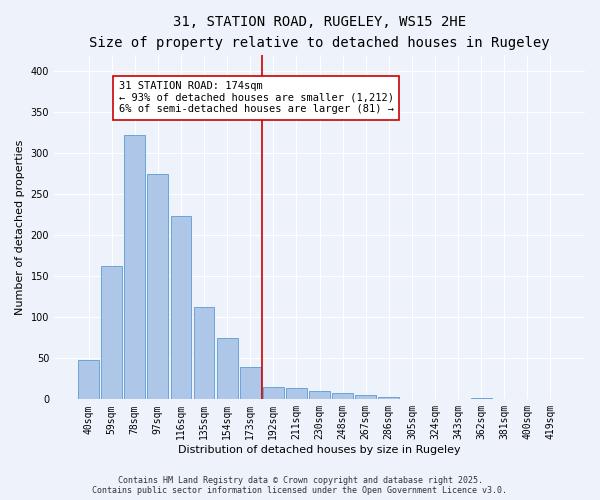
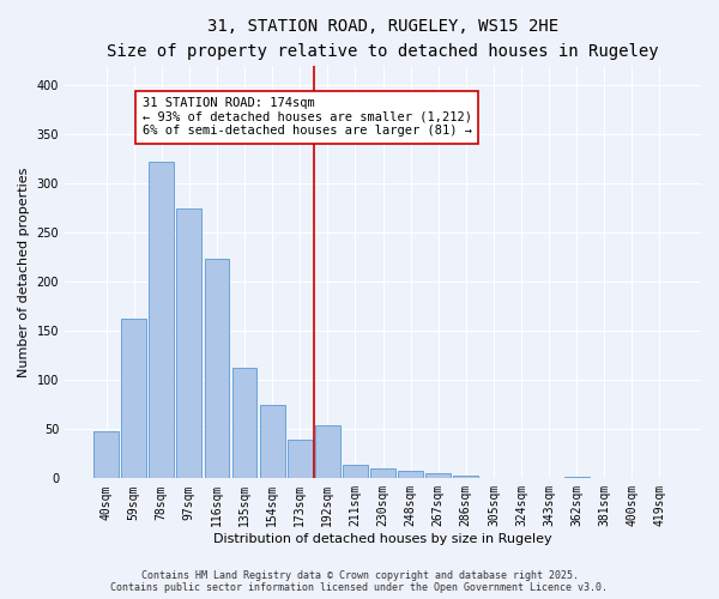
192sqm: 15 -> 54
